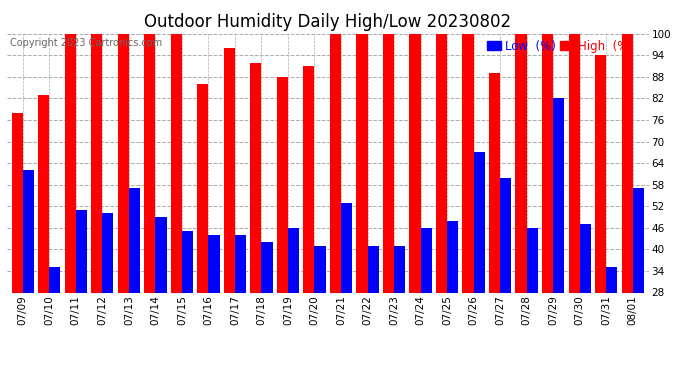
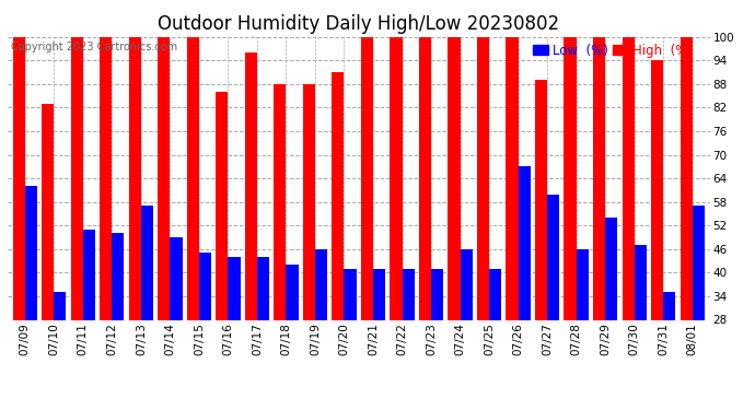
High (%)/07/09: 78 -> 100
High (%)/07/18: 92 -> 88
Low (%)/07/21: 53 -> 41
Low (%)/07/25: 48 -> 41
Low (%)/07/29: 82 -> 54
